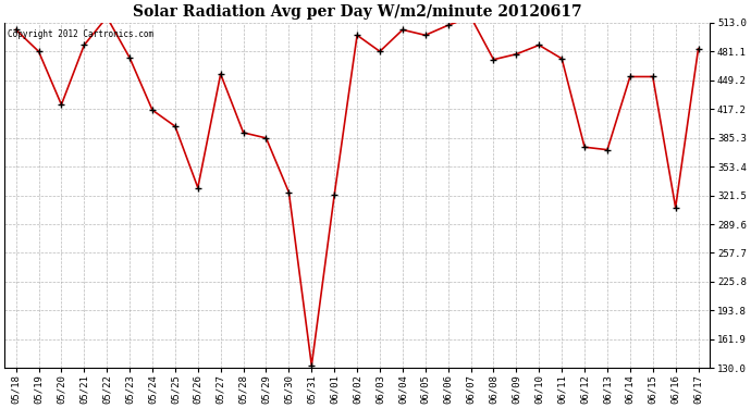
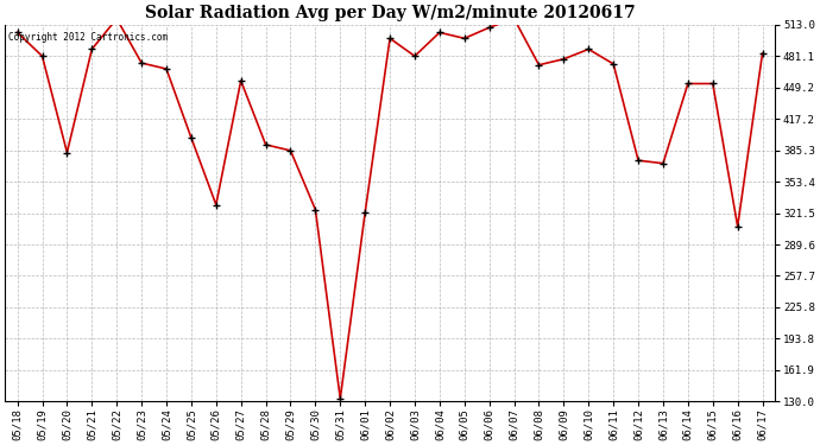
05/20: 422 -> 383
05/24: 416 -> 468
